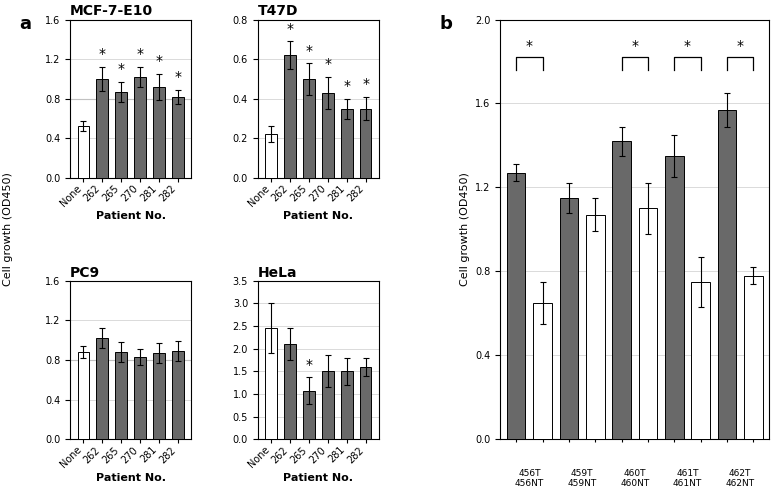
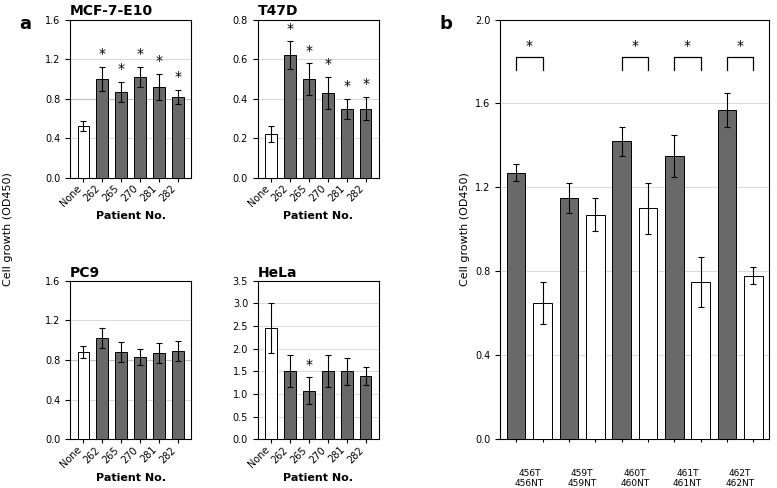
HeLa/262: 2.10 -> 1.50
HeLa/282: 1.60 -> 1.40
